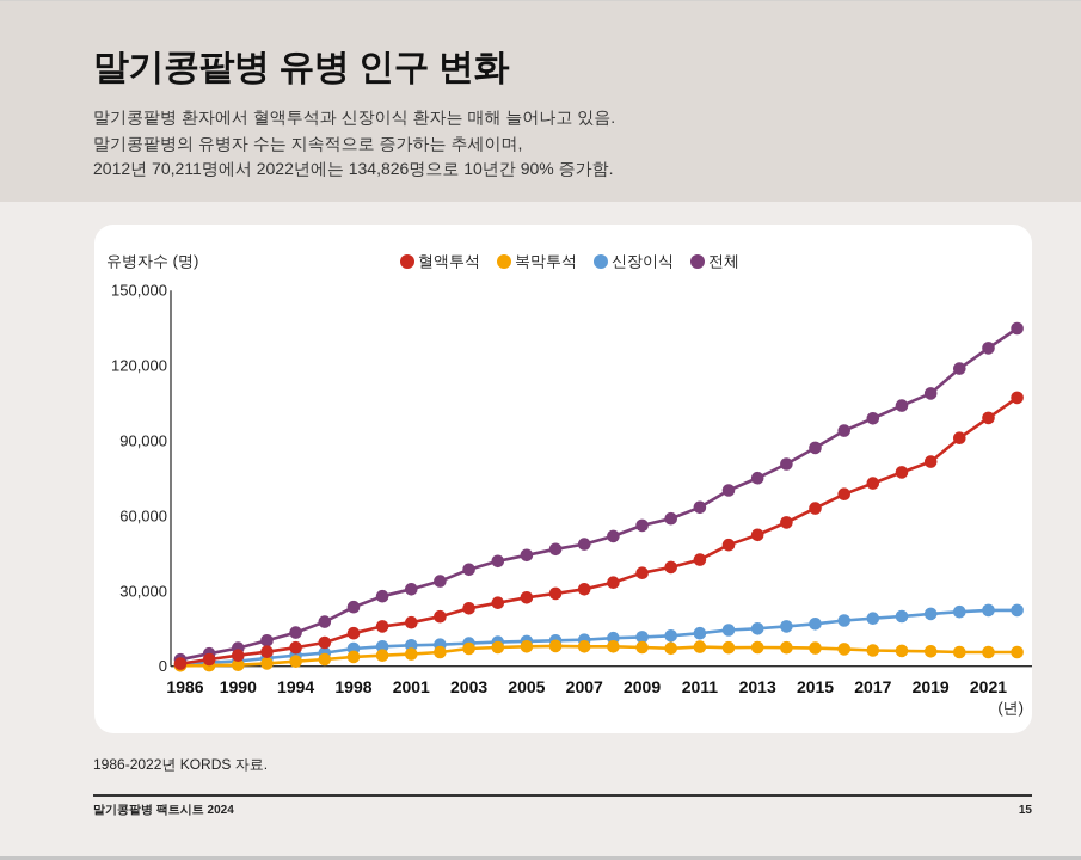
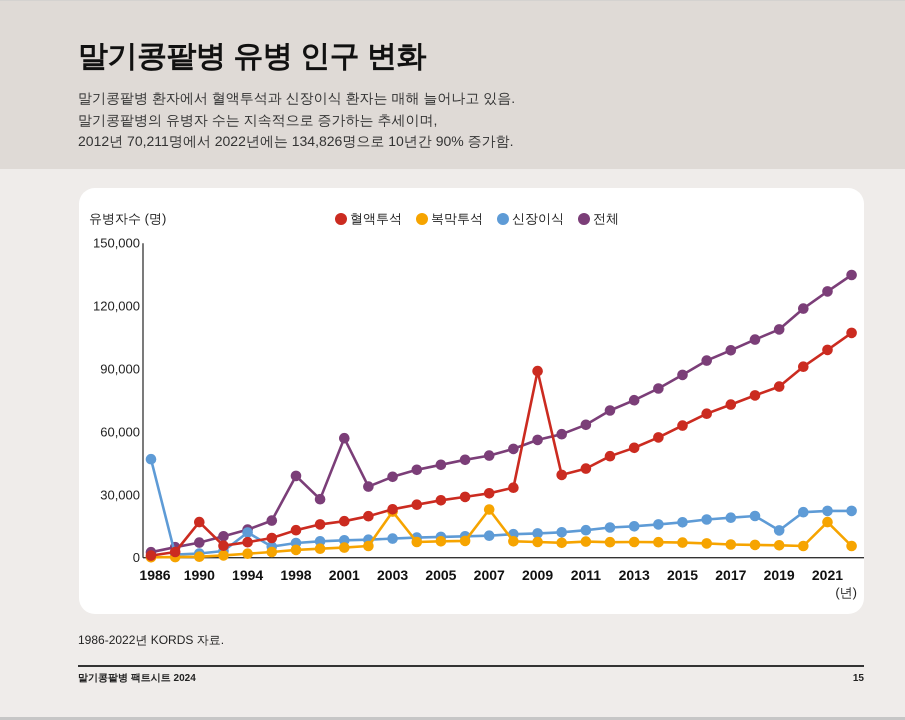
신장이식/1986: 1000 -> 47000
혈액투석/1990: 4000 -> 17000
신장이식/1994: 4000 -> 12000
전체/1998: 24000 -> 39000
전체/2001: 31000 -> 57000
복막투석/2003: 7000 -> 22000
복막투석/2007: 8000 -> 23000
혈액투석/2009: 37000 -> 89000
신장이식/2019: 21000 -> 13000
복막투석/2021: 6000 -> 17000
